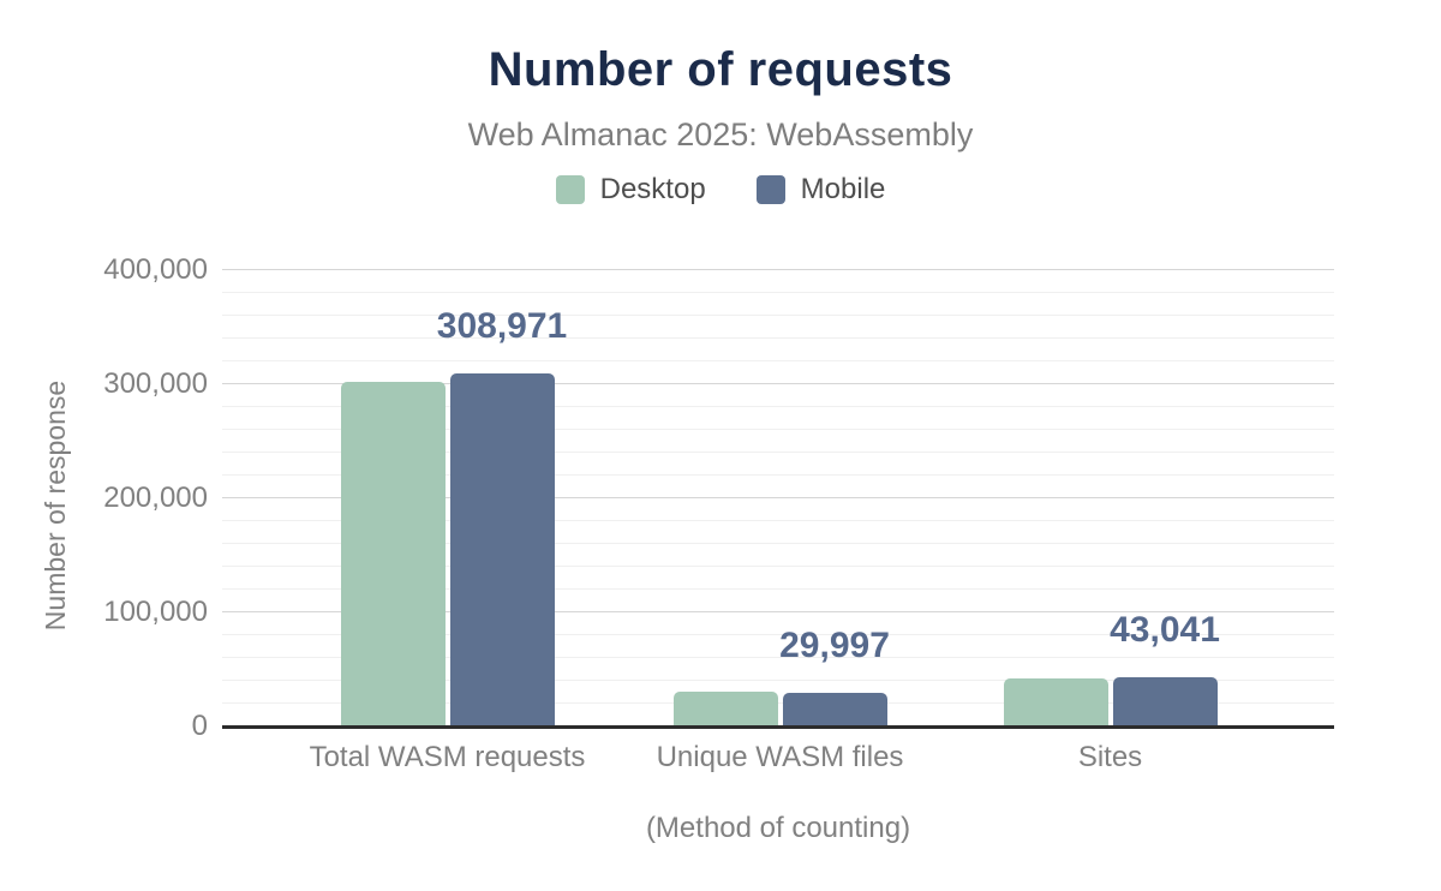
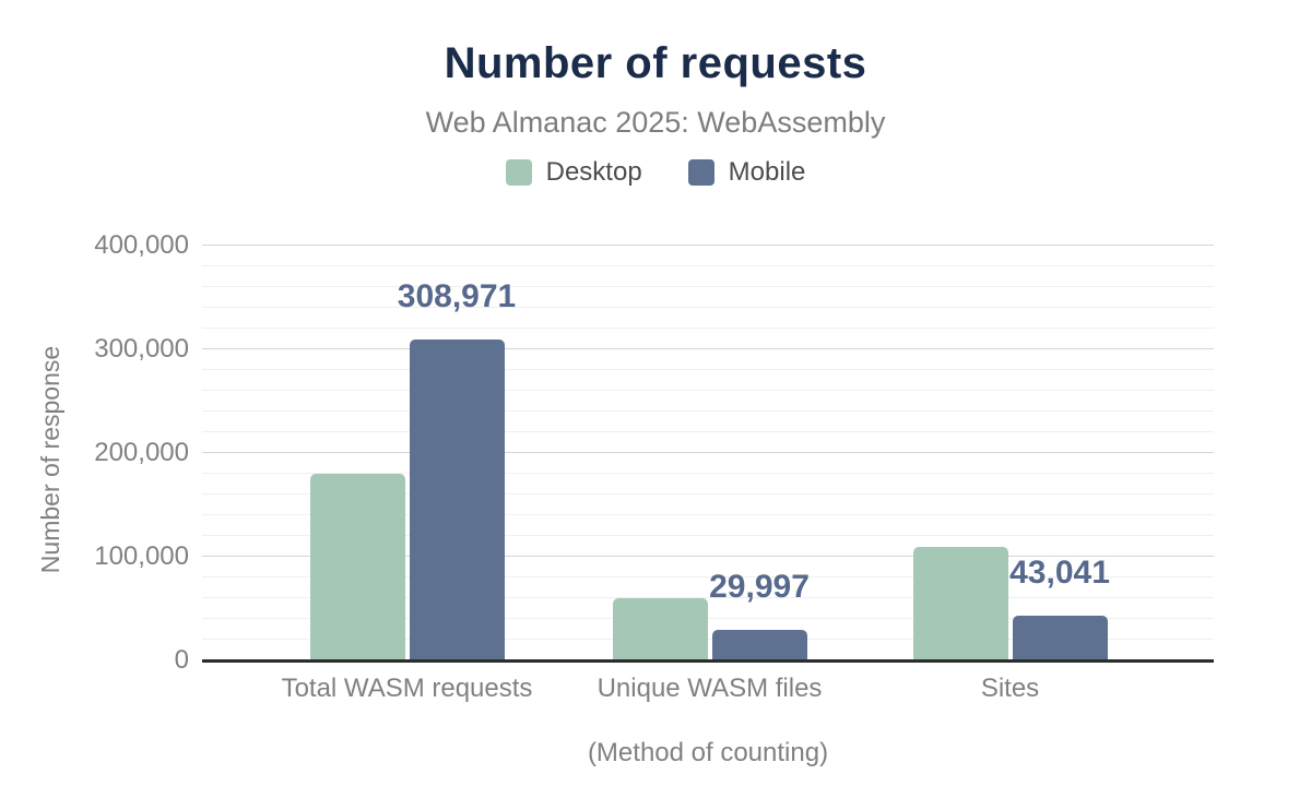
Desktop/Total WASM requests: 300000 -> 180000
Desktop/Unique WASM files: 30000 -> 60000
Desktop/Sites: 40000 -> 110000
